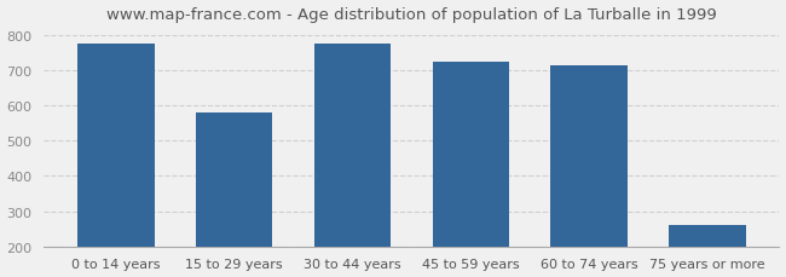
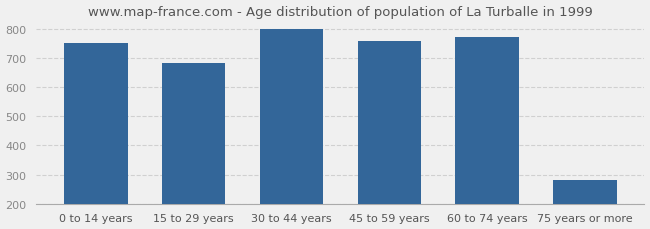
0 to 14 years: 775 -> 752
15 to 29 years: 580 -> 684
30 to 44 years: 775 -> 800
45 to 59 years: 725 -> 757
60 to 74 years: 715 -> 773
75 years or more: 260 -> 280
